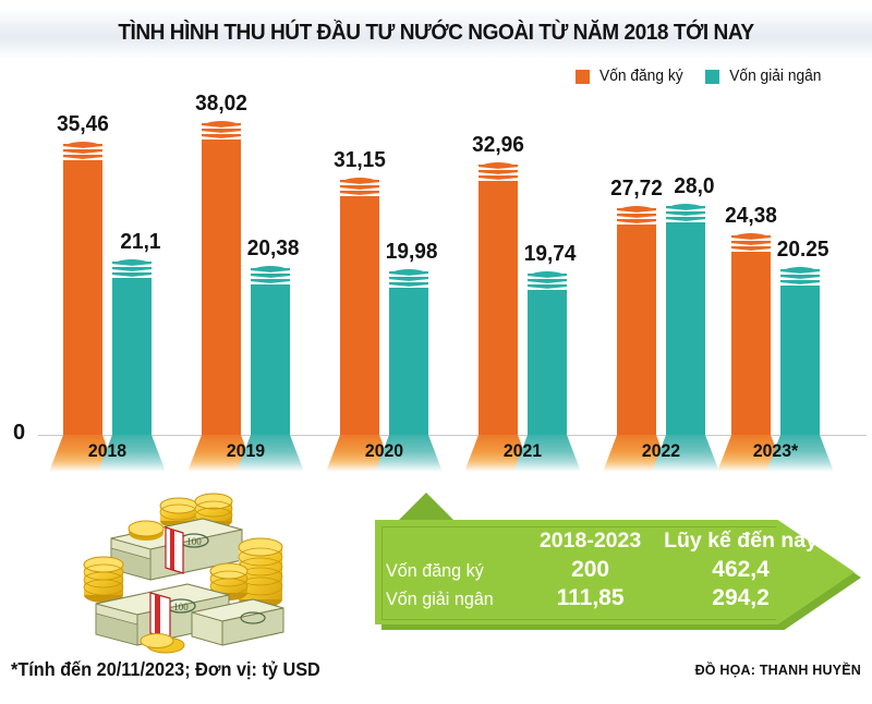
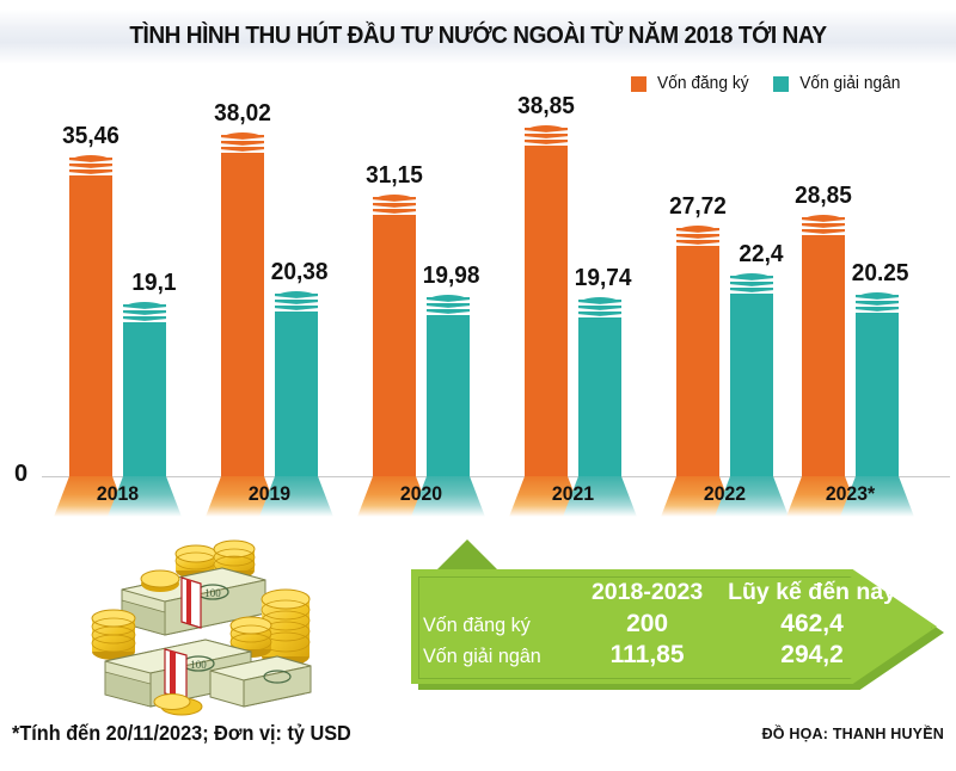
Vốn giải ngân/2018: 21,1 -> 19,1
Vốn đăng ký/2021: 32,96 -> 38,85
Vốn giải ngân/2022: 28,0 -> 22,4
Vốn đăng ký/2023*: 24,38 -> 28,85
